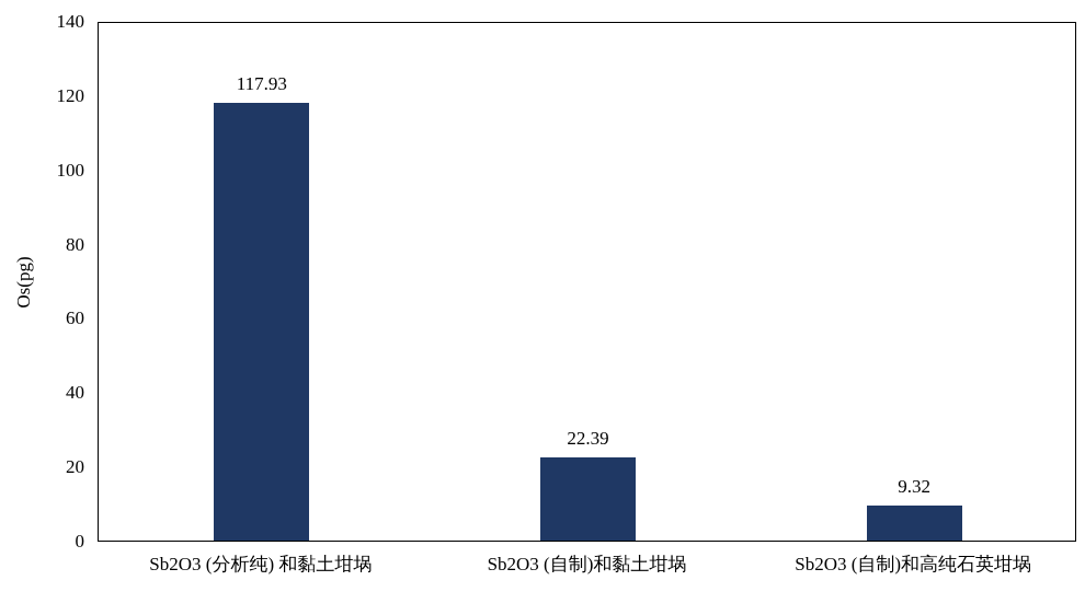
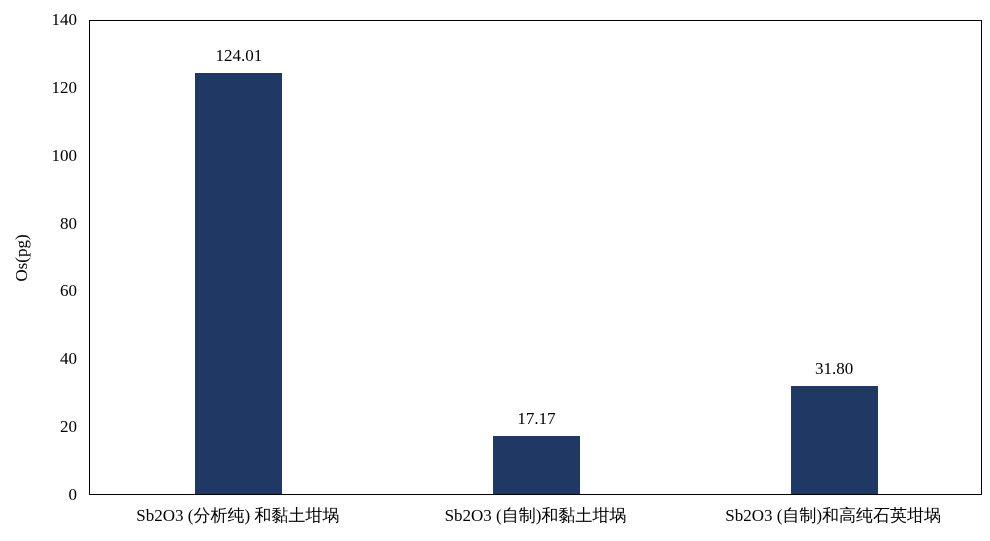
Sb2O3 (分析纯) 和黏土坩埚: 117.93 -> 124.01
Sb2O3 (自制)和黏土坩埚: 22.39 -> 17.17
Sb2O3 (自制)和高纯石英坩埚: 9.32 -> 31.80
